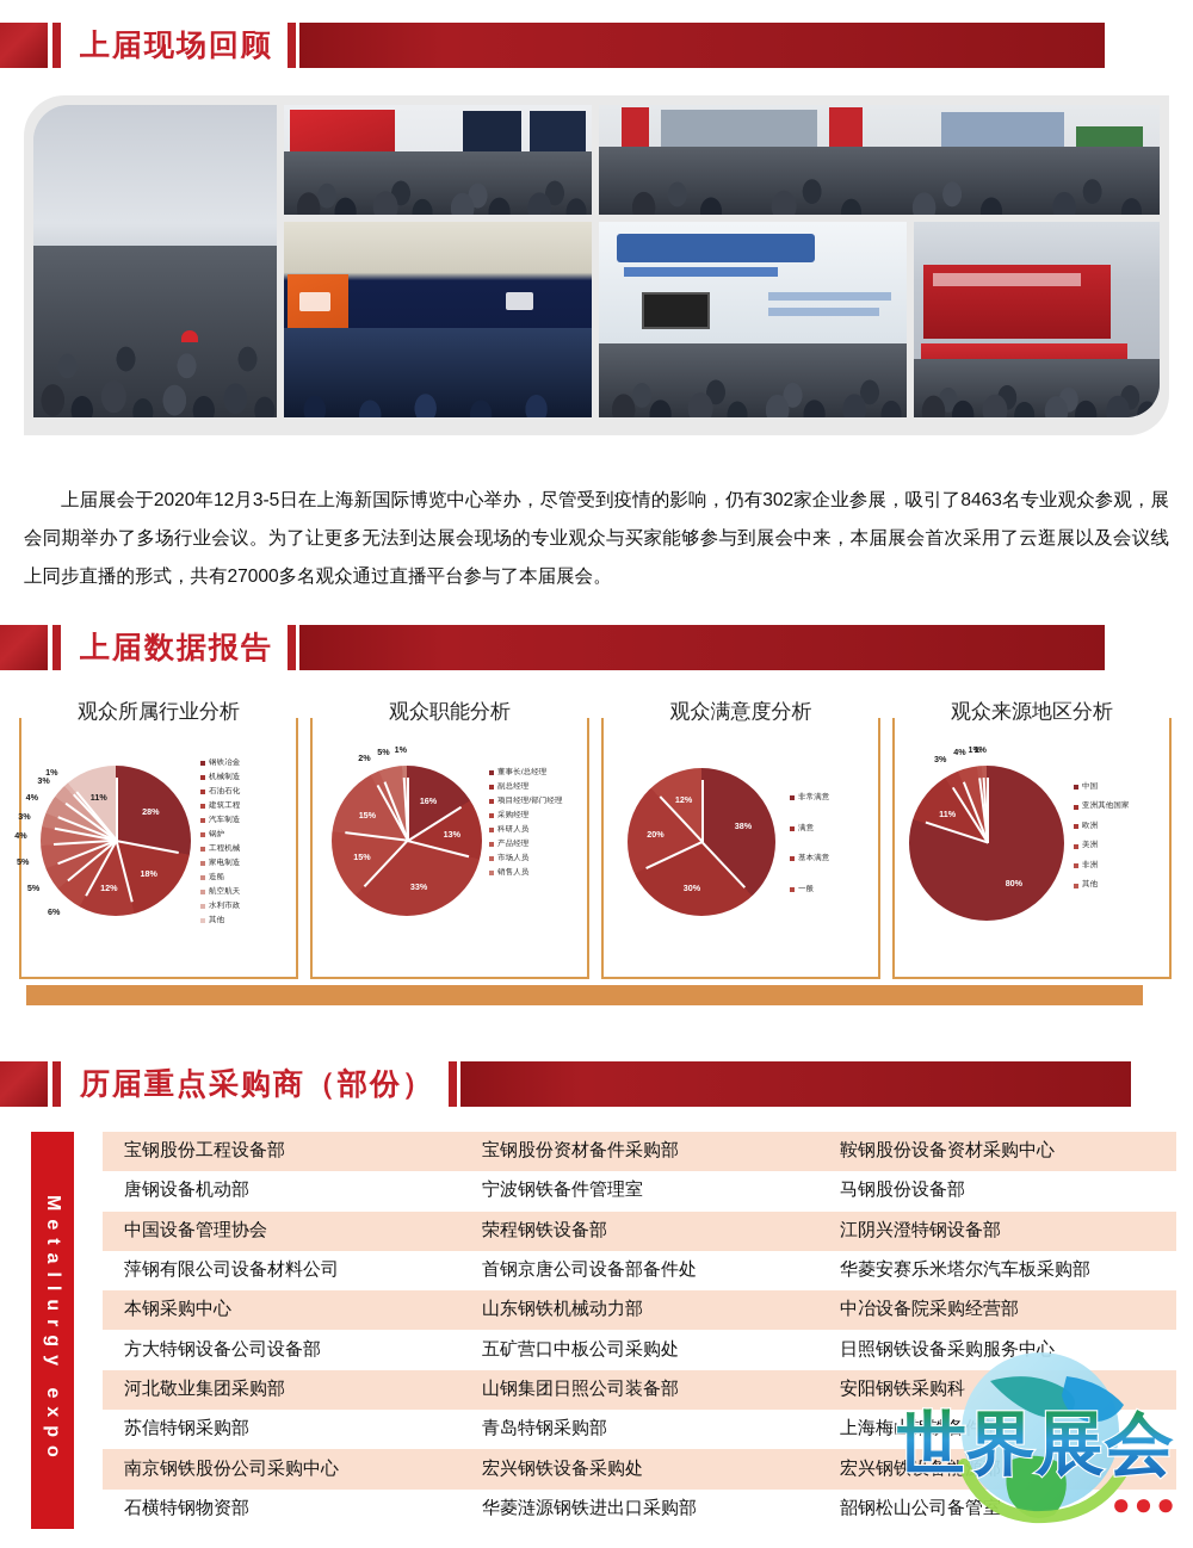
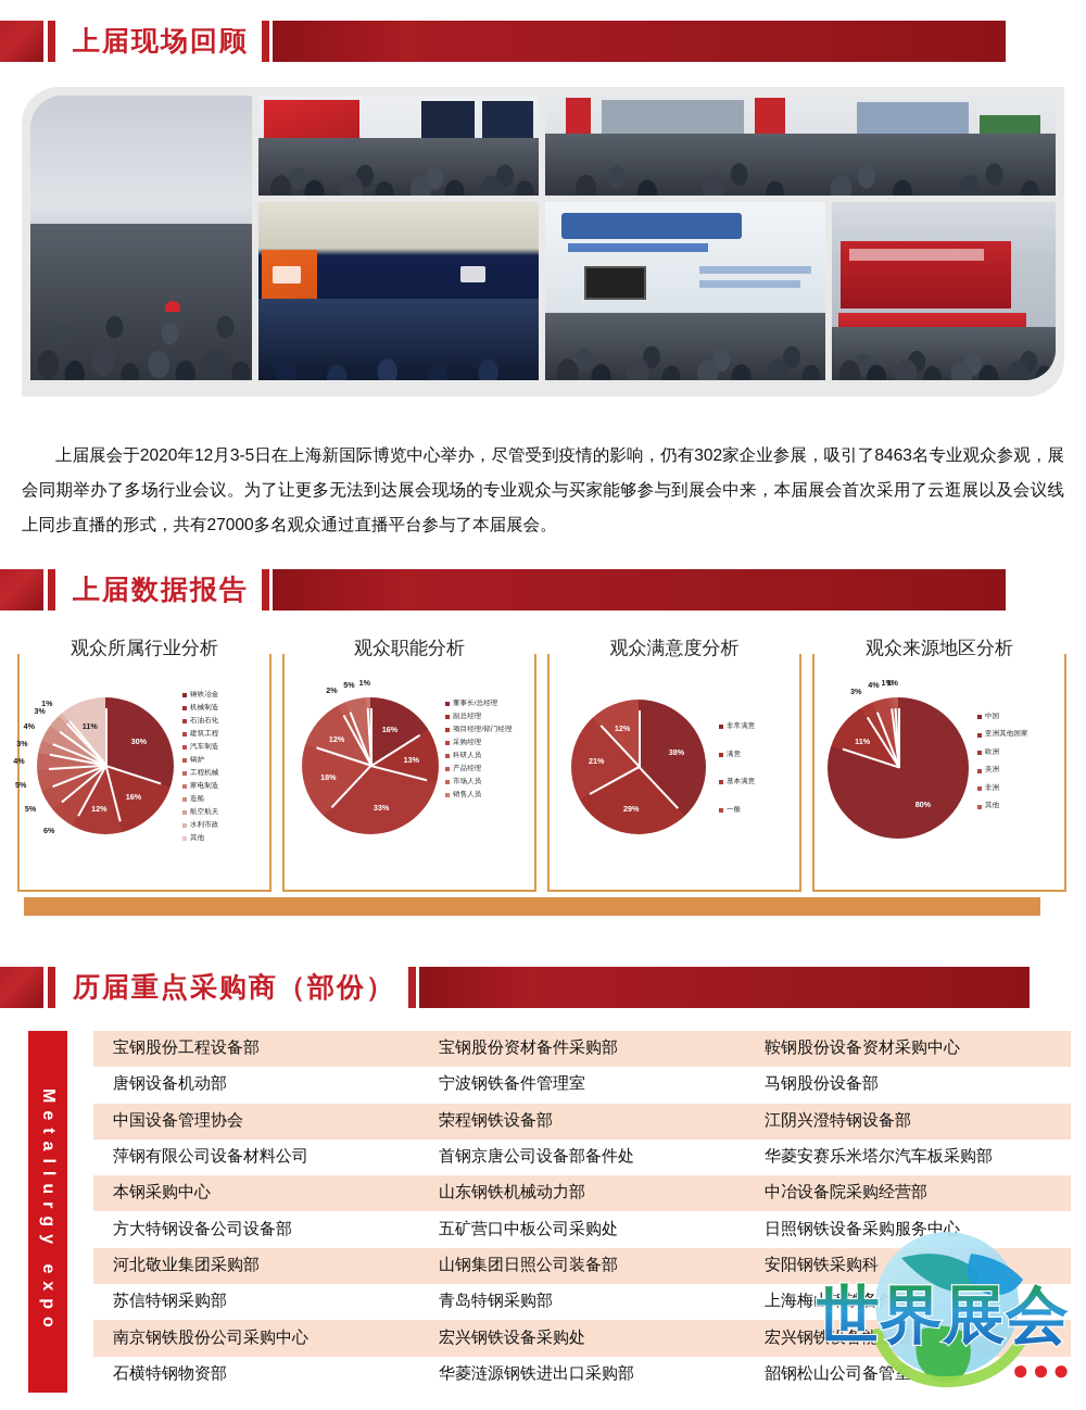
观众所属行业分析/钢铁冶金: 28% -> 30%
观众所属行业分析/机械制造: 18% -> 16%
观众职能分析/采购经理: 15% -> 18%
观众职能分析/科研人员: 15% -> 12%
观众满意度分析/满意: 30% -> 29%
观众满意度分析/基本满意: 20% -> 21%
